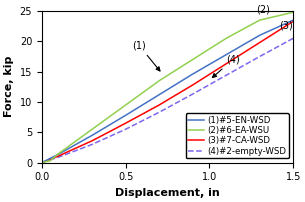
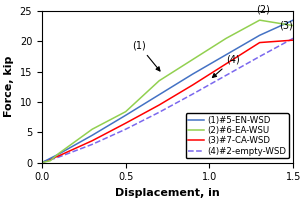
(2)#6-EA-WSU/0.5: 9.5 -> 8.4
(2)#6-EA-WSU/1.5: 24.8 -> 22.6
(3)#7-CA-WSD/1.5: 23.3 -> 20.2
